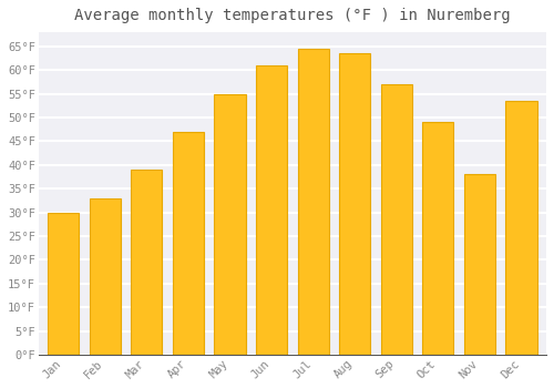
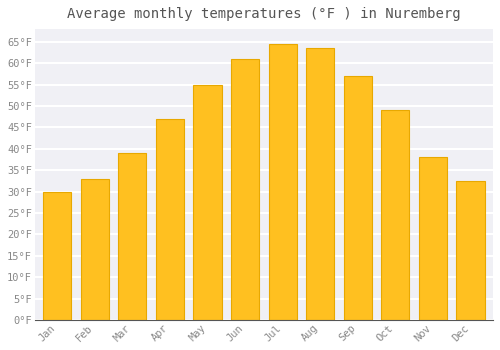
Dec: 53.5°F -> 32.5°F
